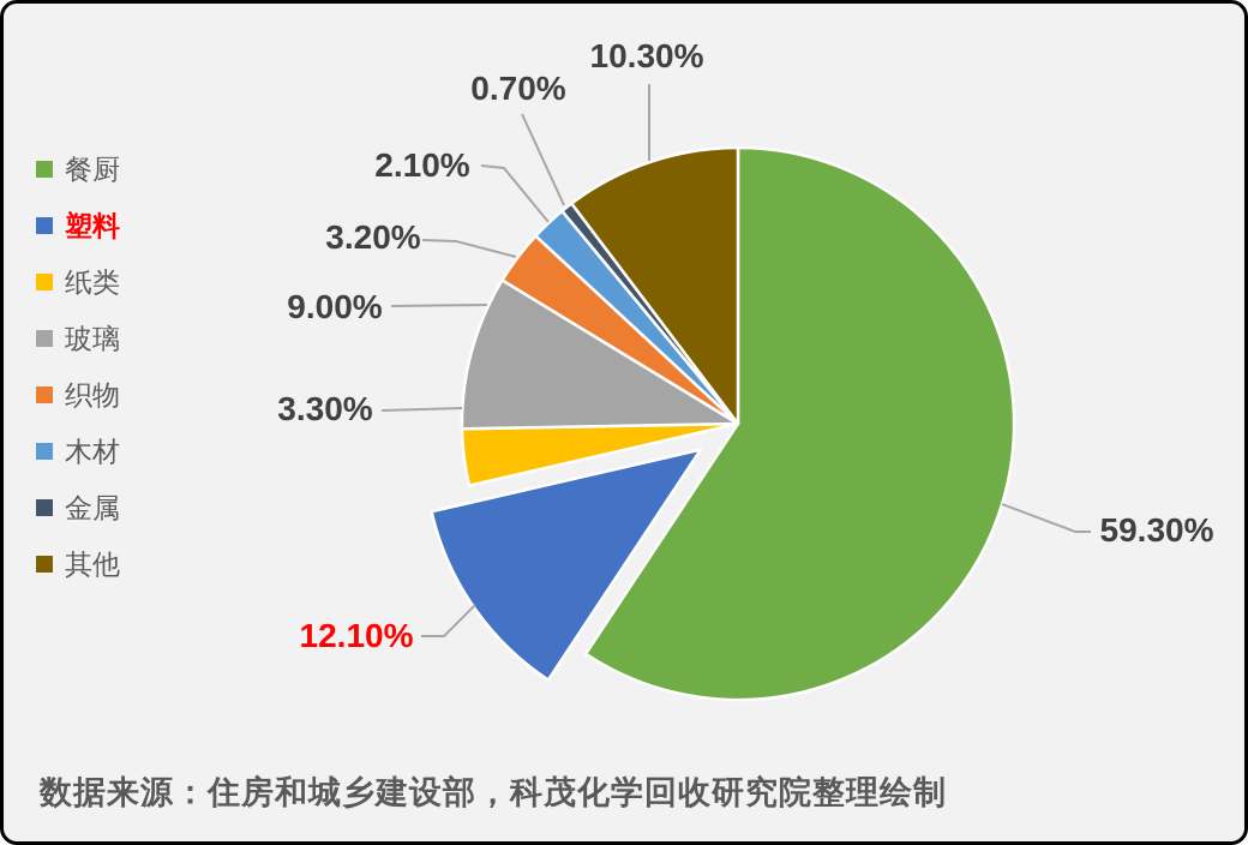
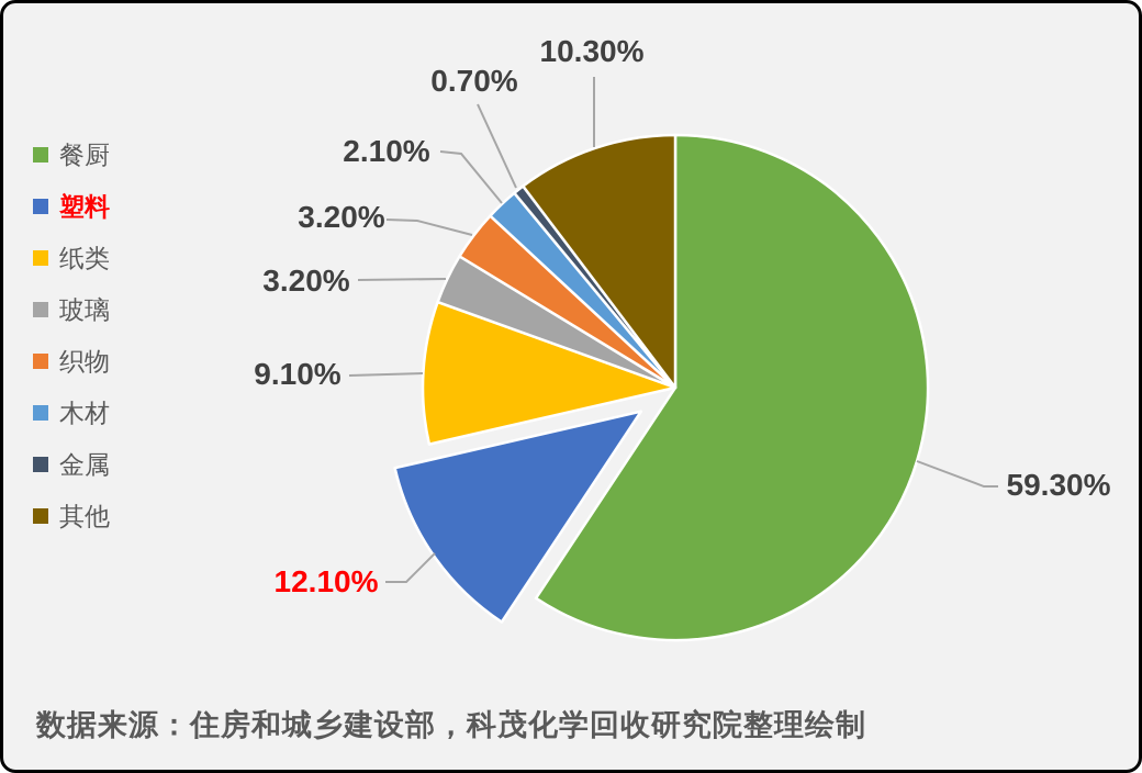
纸类: 3.30% -> 9.10%
玻璃: 9.00% -> 3.20%
